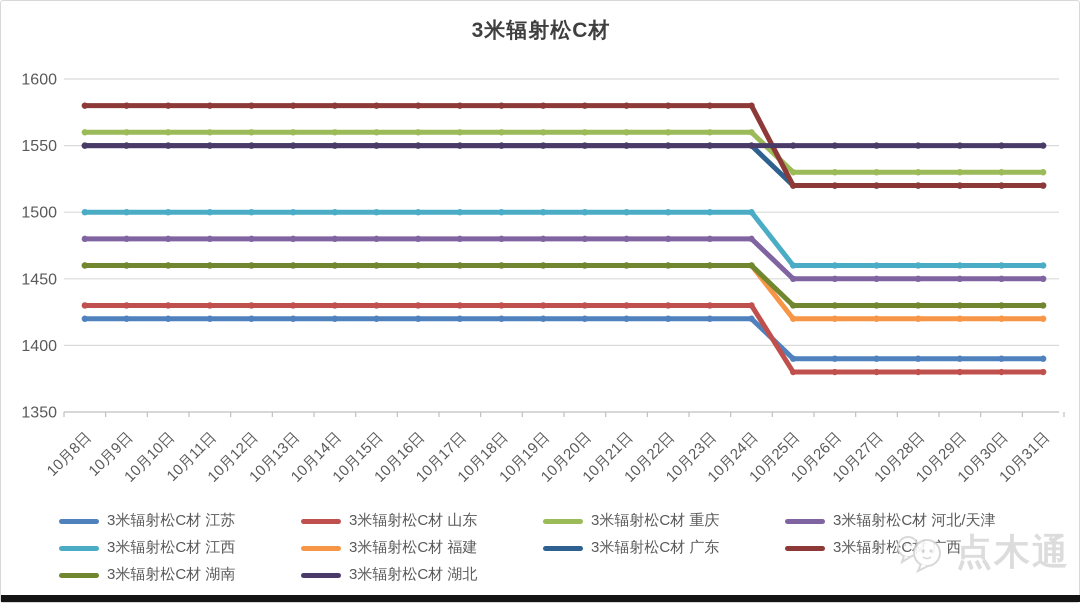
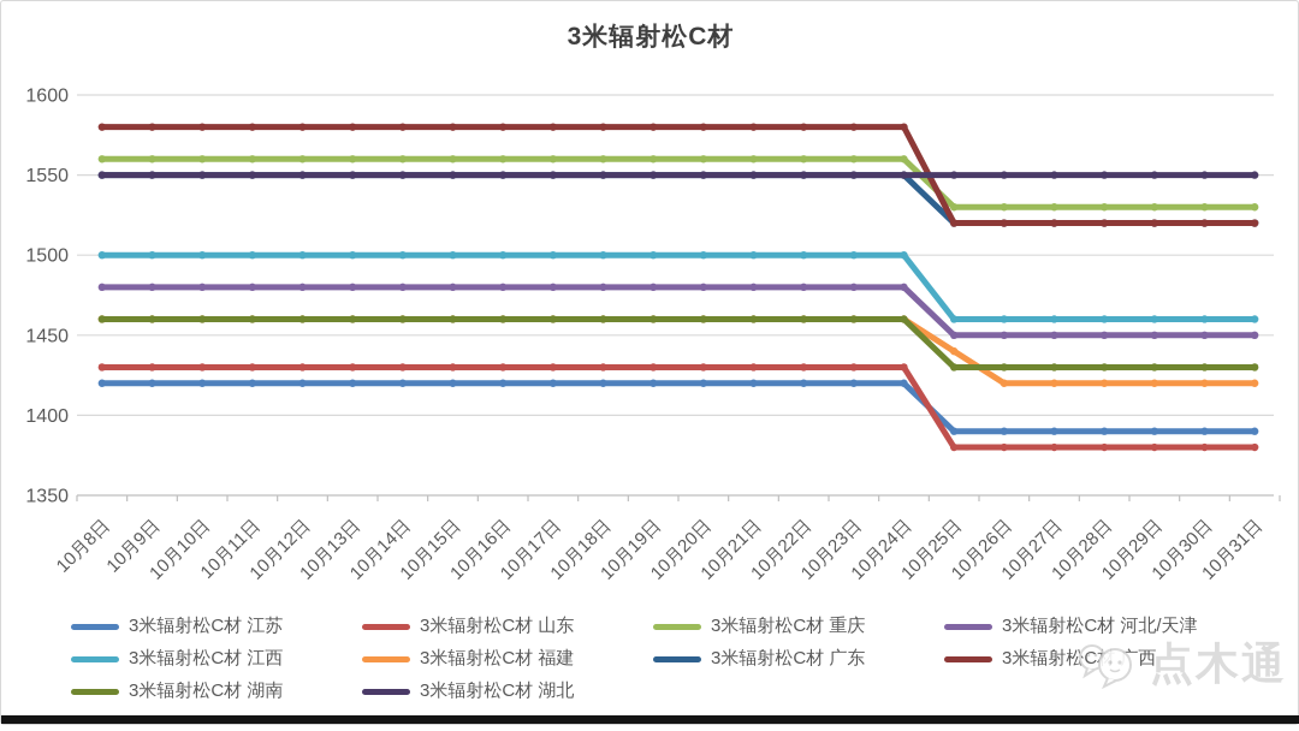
3米辐射松C材 福建/10月25日: 1420 -> 1440
